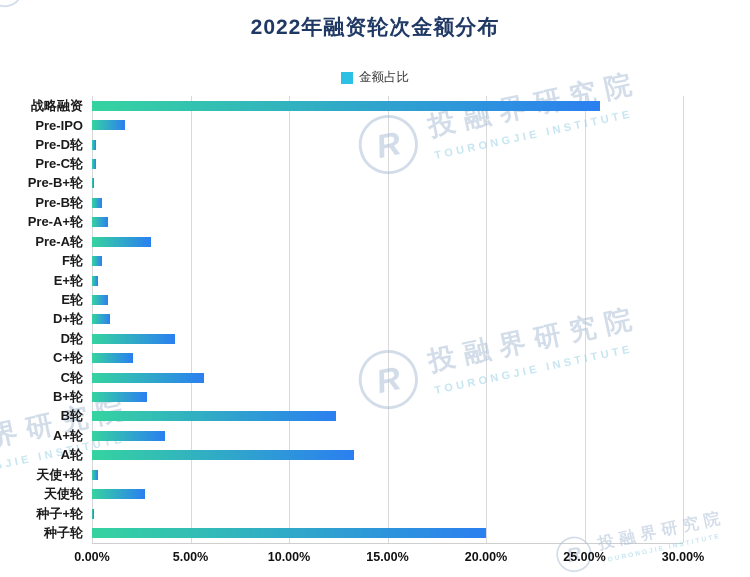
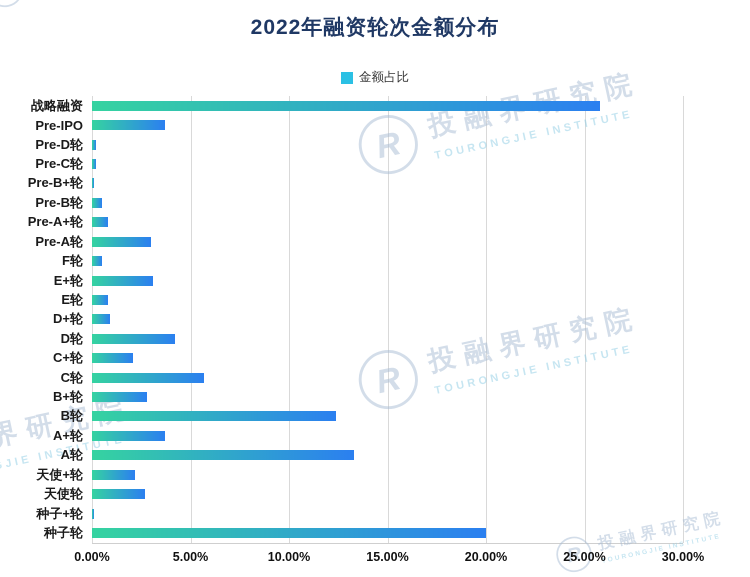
Pre-IPO: 1.7% -> 3.7%
E+轮: 0.3% -> 3.1%
天使+轮: 0.3% -> 2.2%
